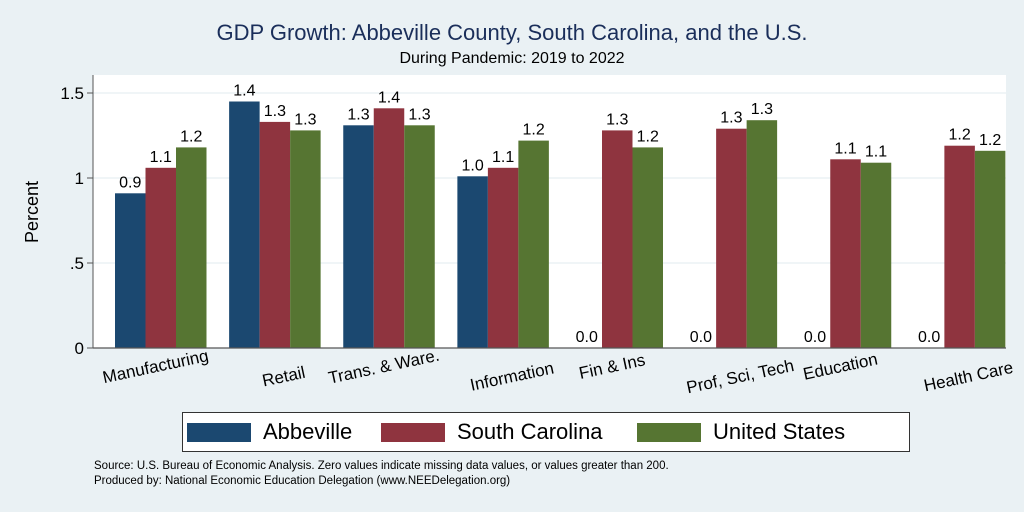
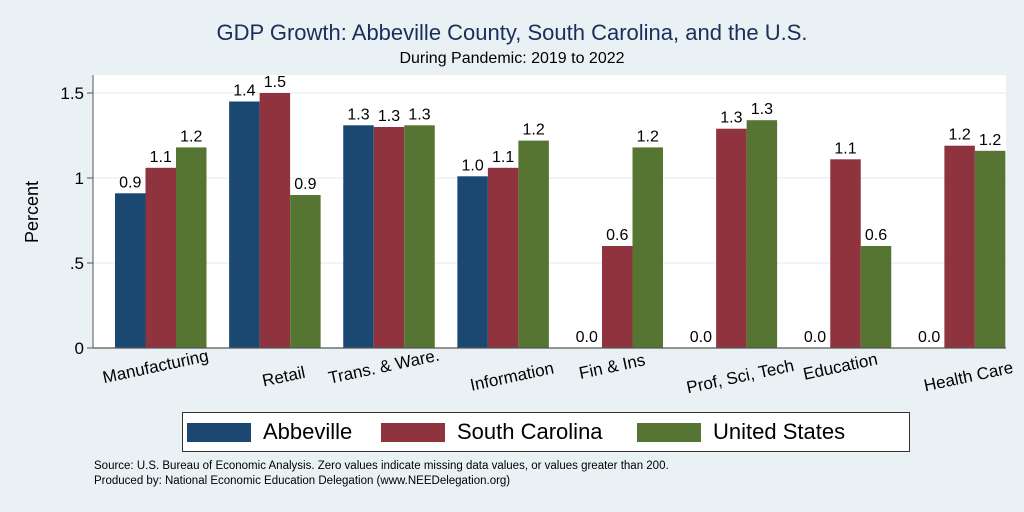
South Carolina/Retail: 1.3 -> 1.5
United States/Retail: 1.3 -> 0.9
South Carolina/Trans. & Ware.: 1.4 -> 1.3
South Carolina/Fin & Ins: 1.3 -> 0.6
United States/Education: 1.1 -> 0.6
